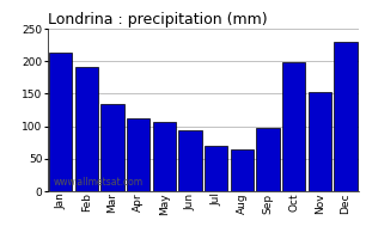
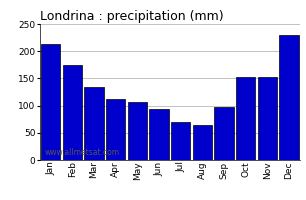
Feb: 192 -> 175
Oct: 198 -> 153
